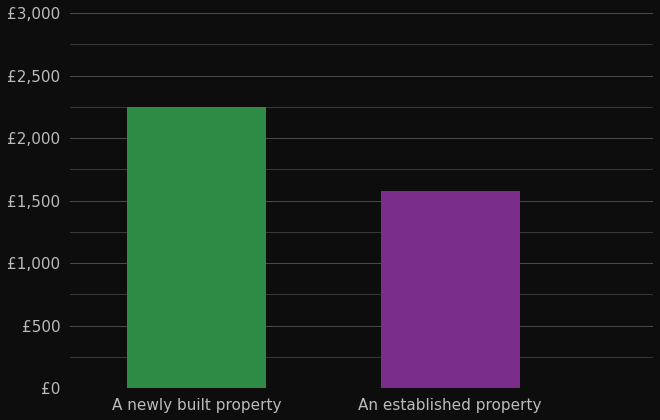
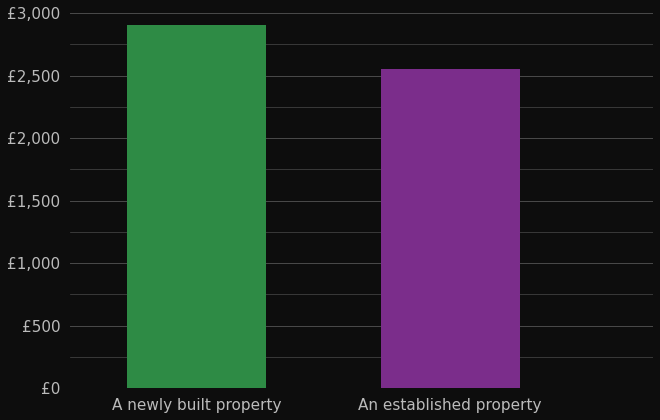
A newly built property: £2,250 -> £2,900
An established property: £1,580 -> £2,550
